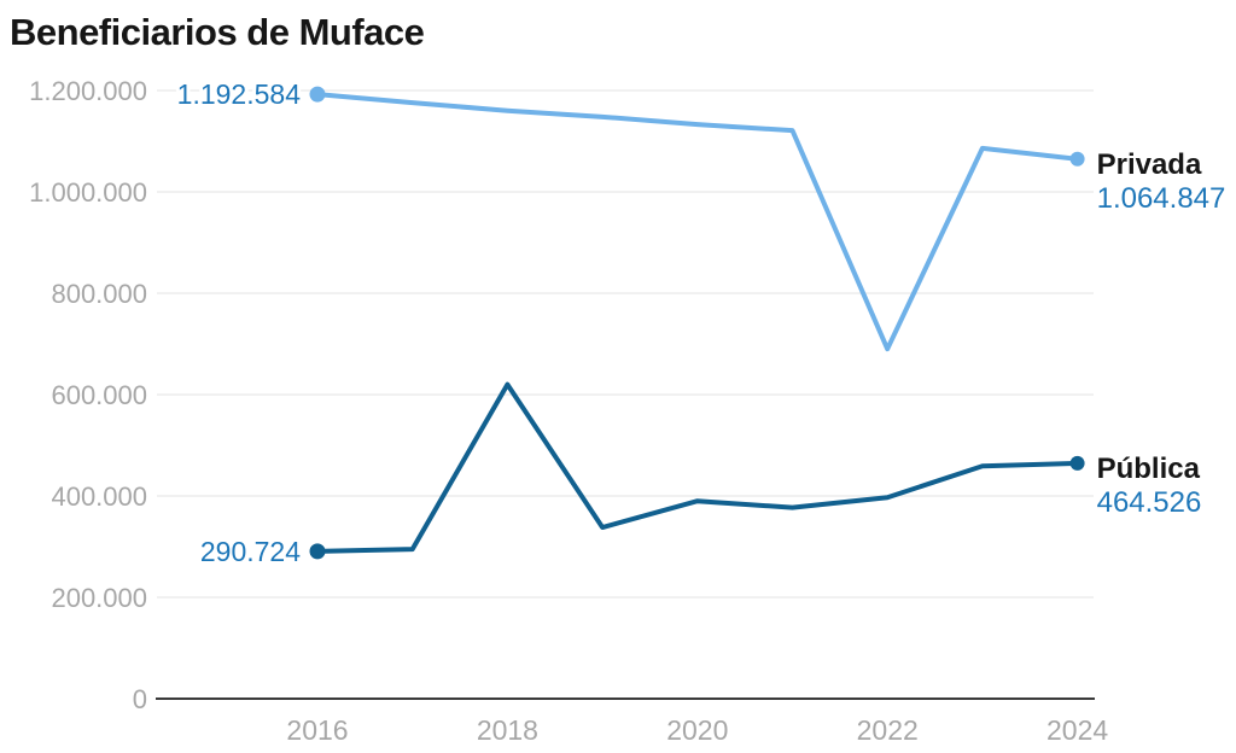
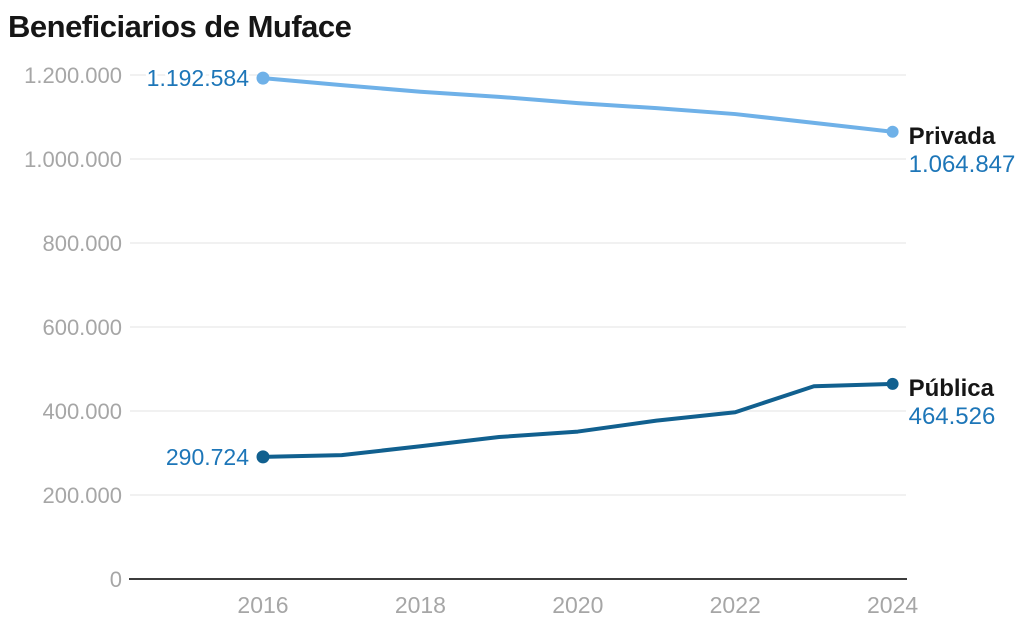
Pública/2018: 620000 -> 320000
Pública/2020: 390000 -> 350000
Privada/2022: 690000 -> 1110000
